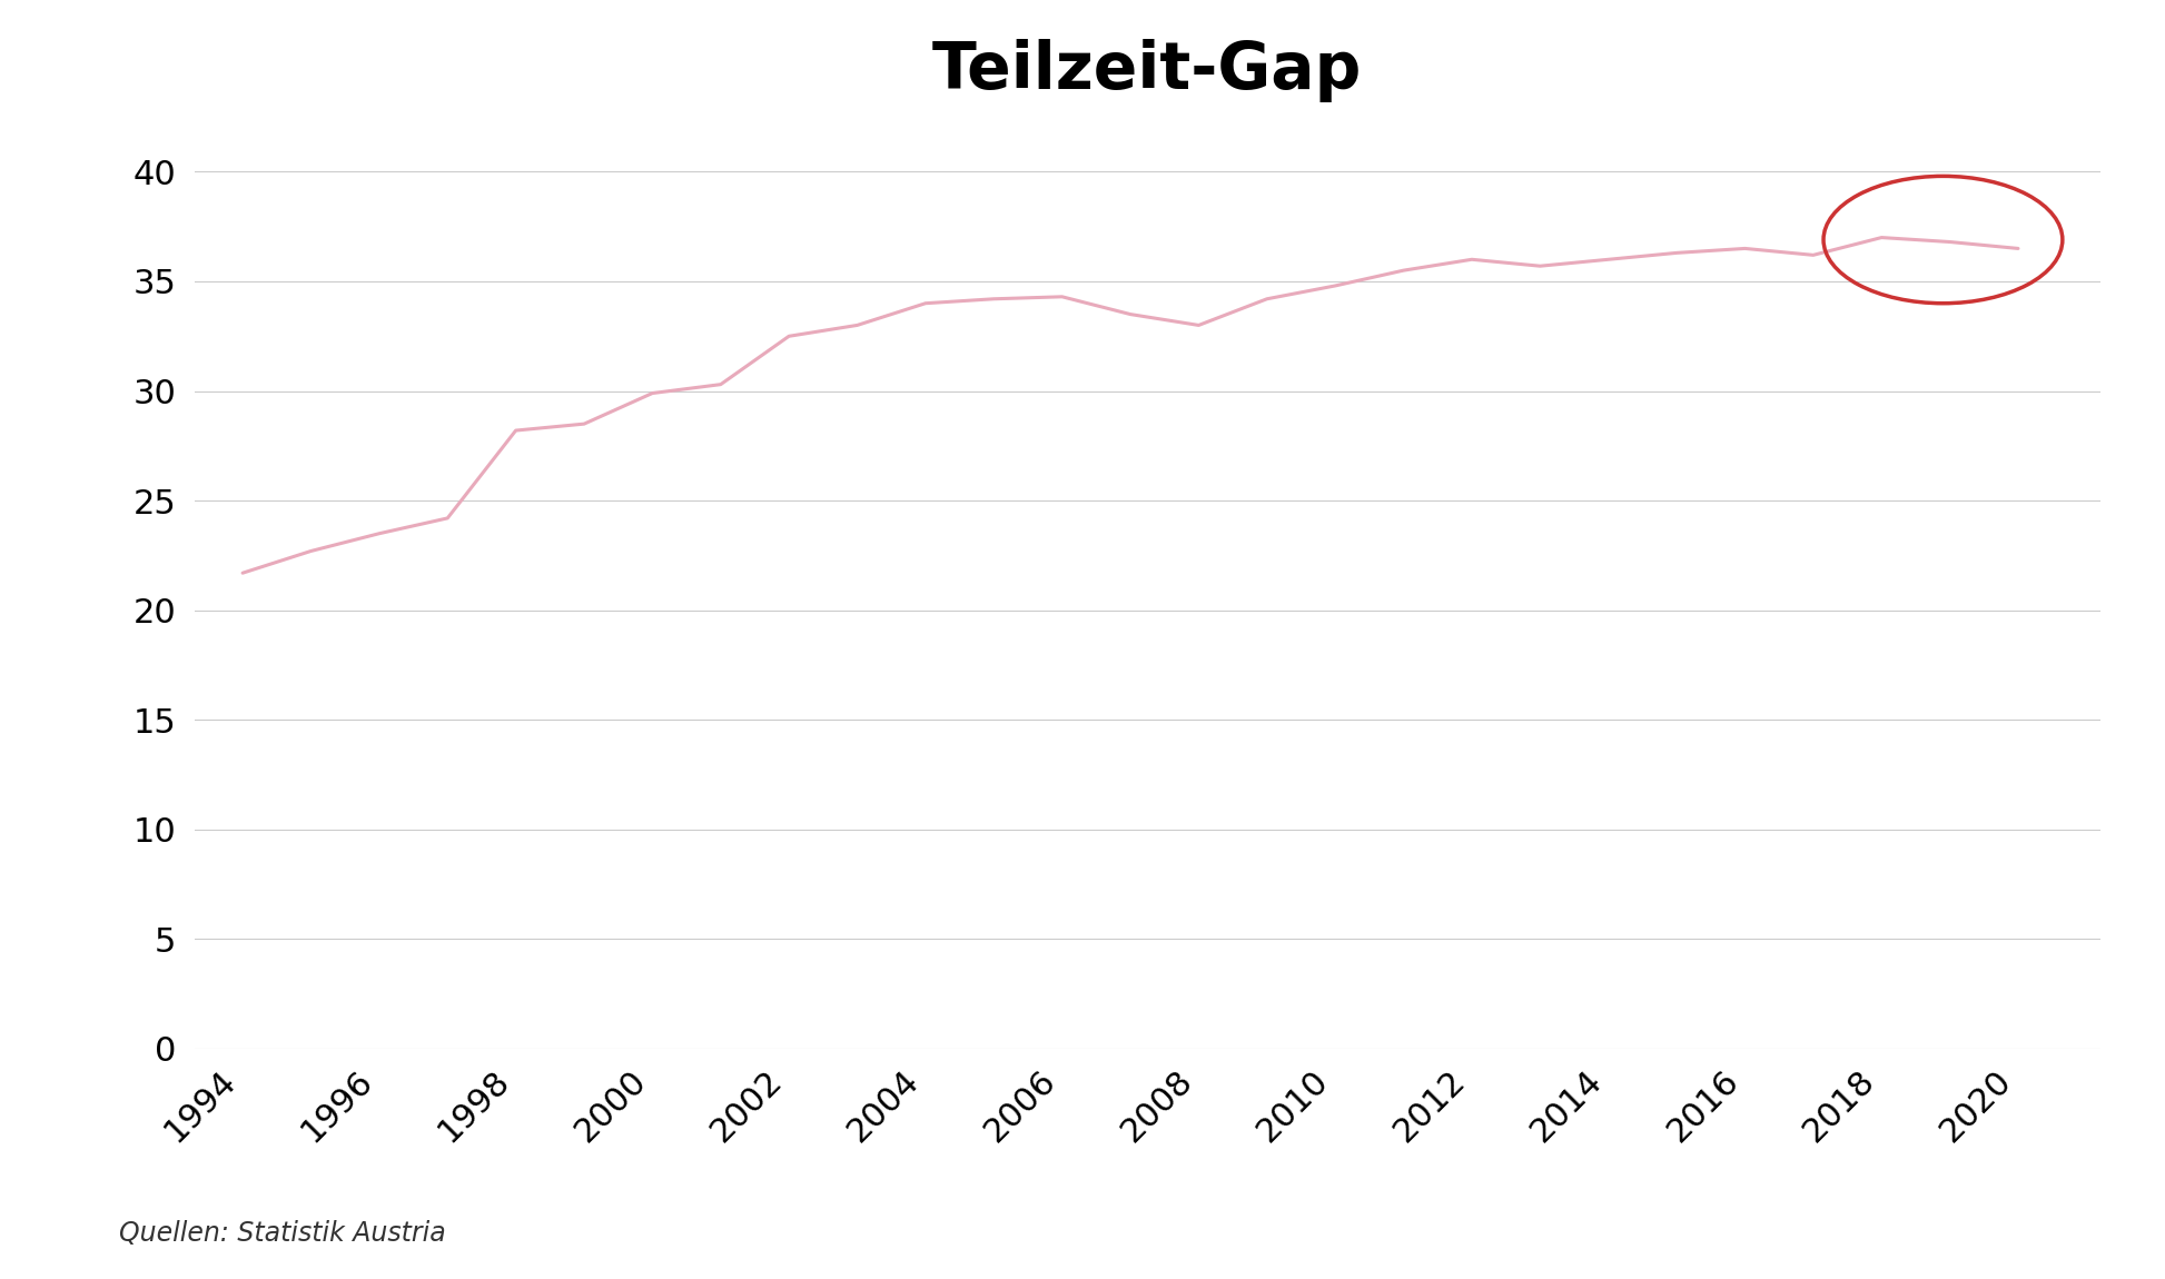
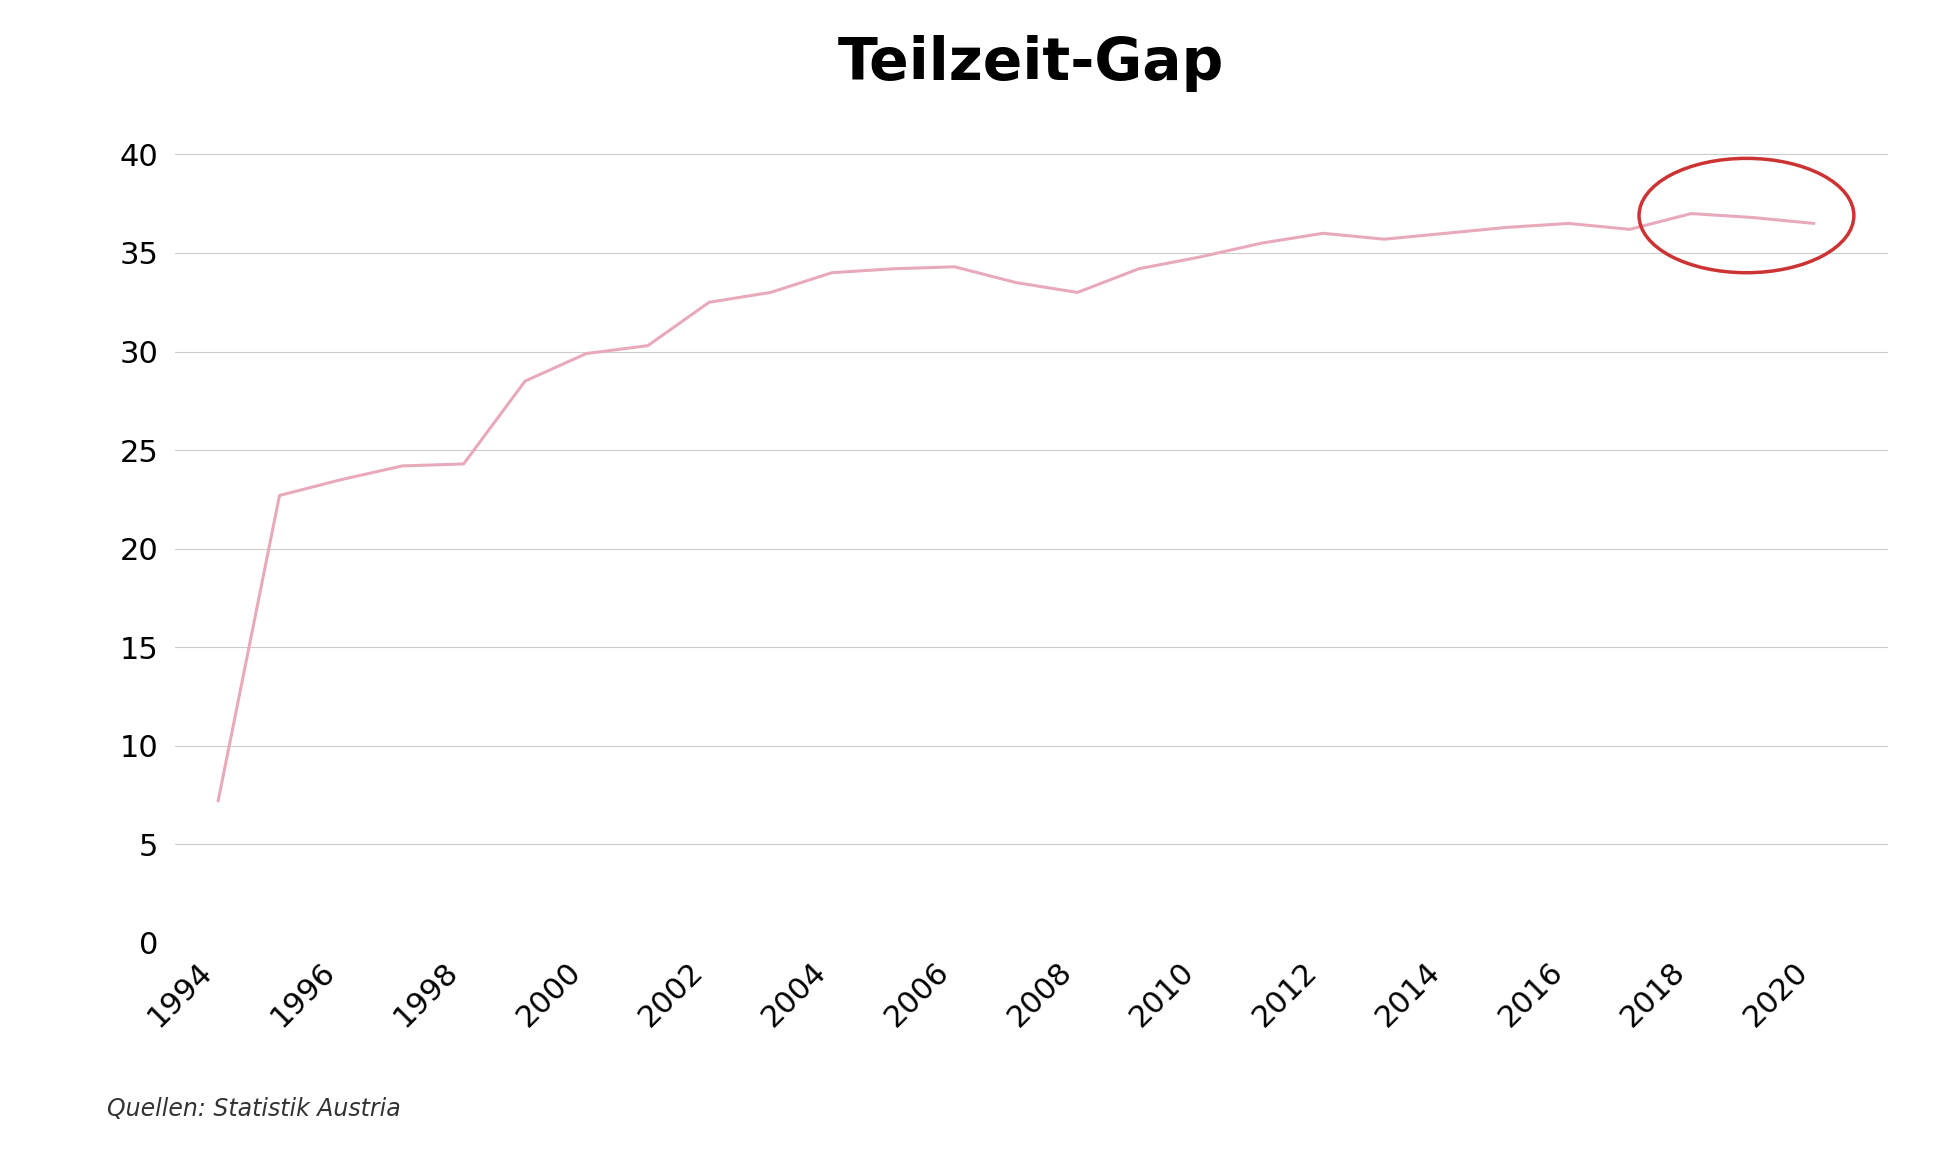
1994: 21.7 -> 7.2
1998: 28.2 -> 24.3
